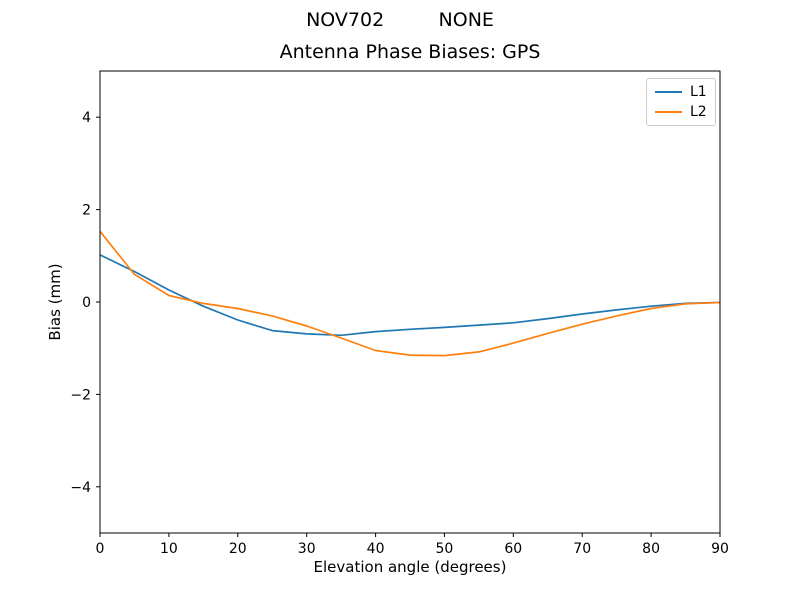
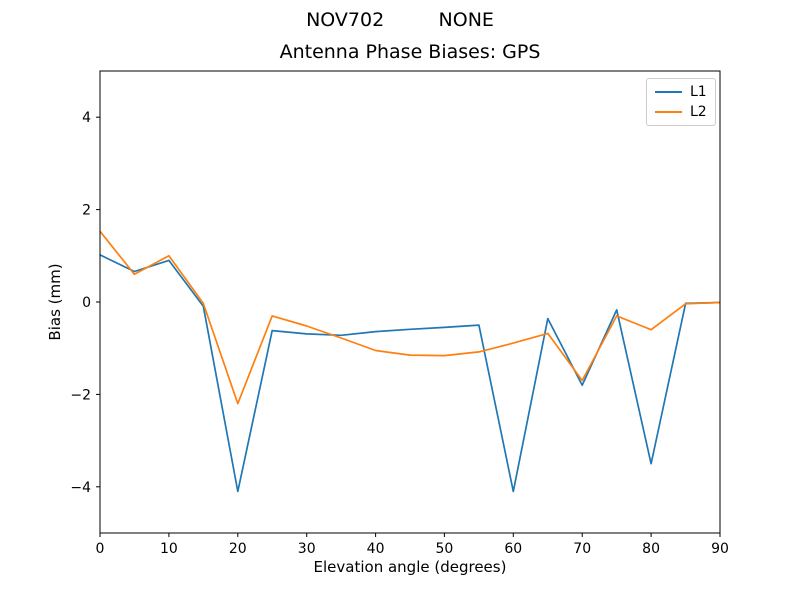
L1/10: 0.3 -> 0.9
L2/10: 0.1 -> 1.0
L1/20: -0.4 -> -4.1
L2/20: -0.1 -> -2.2
L1/60: -0.5 -> -4.1
L1/70: -0.3 -> -1.8
L2/70: -0.5 -> -1.7
L1/80: -0.1 -> -3.5
L2/80: -0.1 -> -0.6
